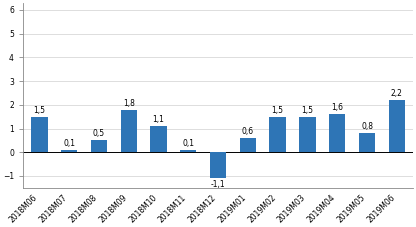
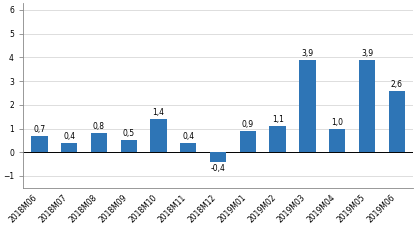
2018M06: 1,5 -> 0,7
2018M07: 0,1 -> 0,4
2018M08: 0,5 -> 0,8
2018M09: 1,8 -> 0,5
2018M10: 1,1 -> 1,4
2018M11: 0,1 -> 0,4
2018M12: -1,1 -> -0,4
2019M01: 0,6 -> 0,9
2019M02: 1,5 -> 1,1
2019M03: 1,5 -> 3,9
2019M04: 1,6 -> 1,0
2019M05: 0,8 -> 3,9
2019M06: 2,2 -> 2,6
